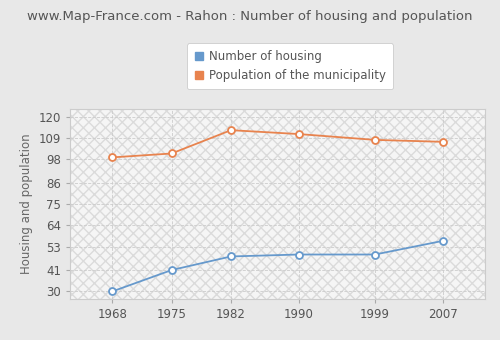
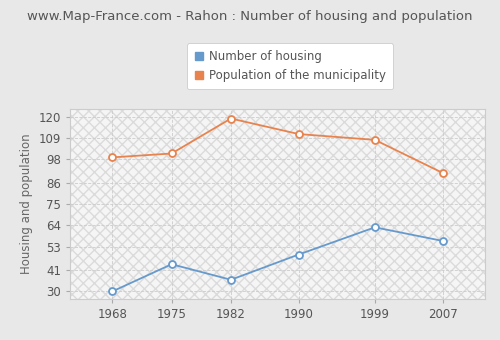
Number of housing/1975: 41 -> 44
Number of housing/1982: 48 -> 36
Population of the municipality/1982: 113 -> 119
Number of housing/1999: 49 -> 63
Population of the municipality/2007: 107 -> 91
